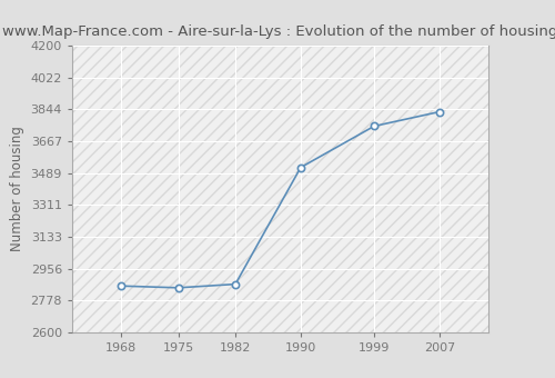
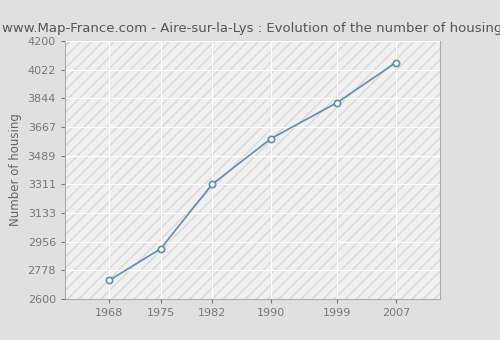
1968: 2860 -> 2720
1975: 2850 -> 2910
1982: 2870 -> 3310
1990: 3520 -> 3590
1999: 3750 -> 3820
2007: 3830 -> 4060
